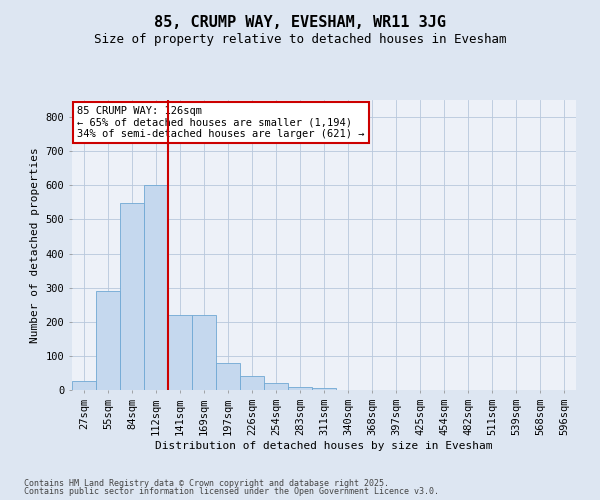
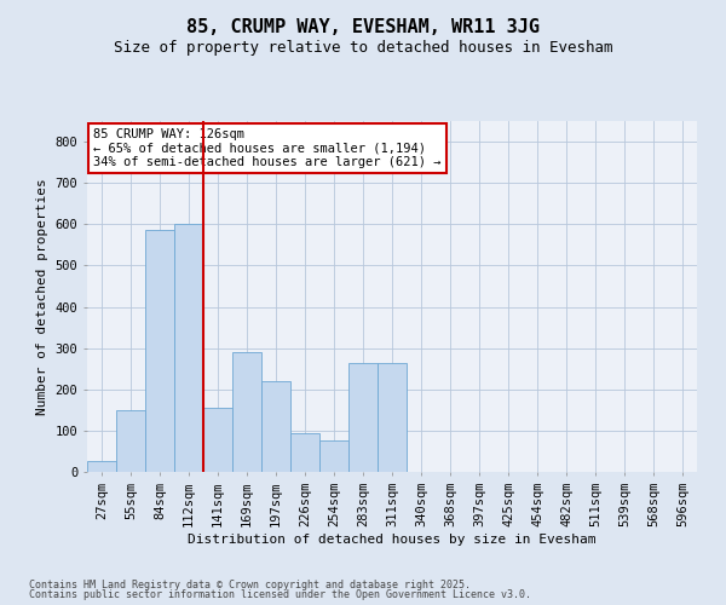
55sqm: 290 -> 150
84sqm: 548 -> 585
141sqm: 220 -> 155
169sqm: 220 -> 290
197sqm: 80 -> 220
226sqm: 40 -> 95
254sqm: 20 -> 75
283sqm: 10 -> 265
311sqm: 5 -> 265
